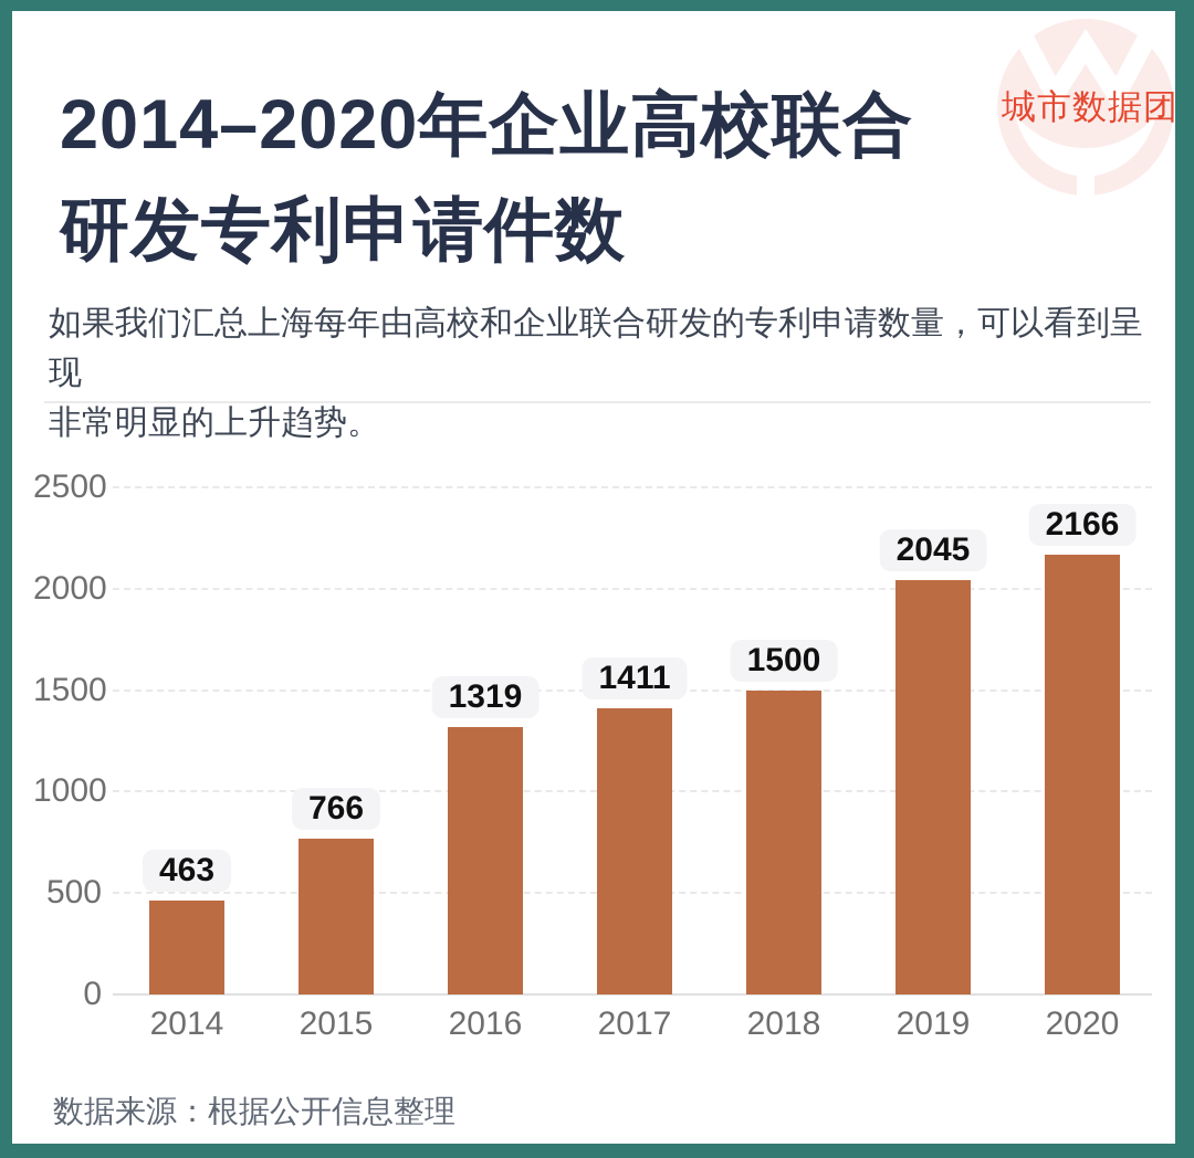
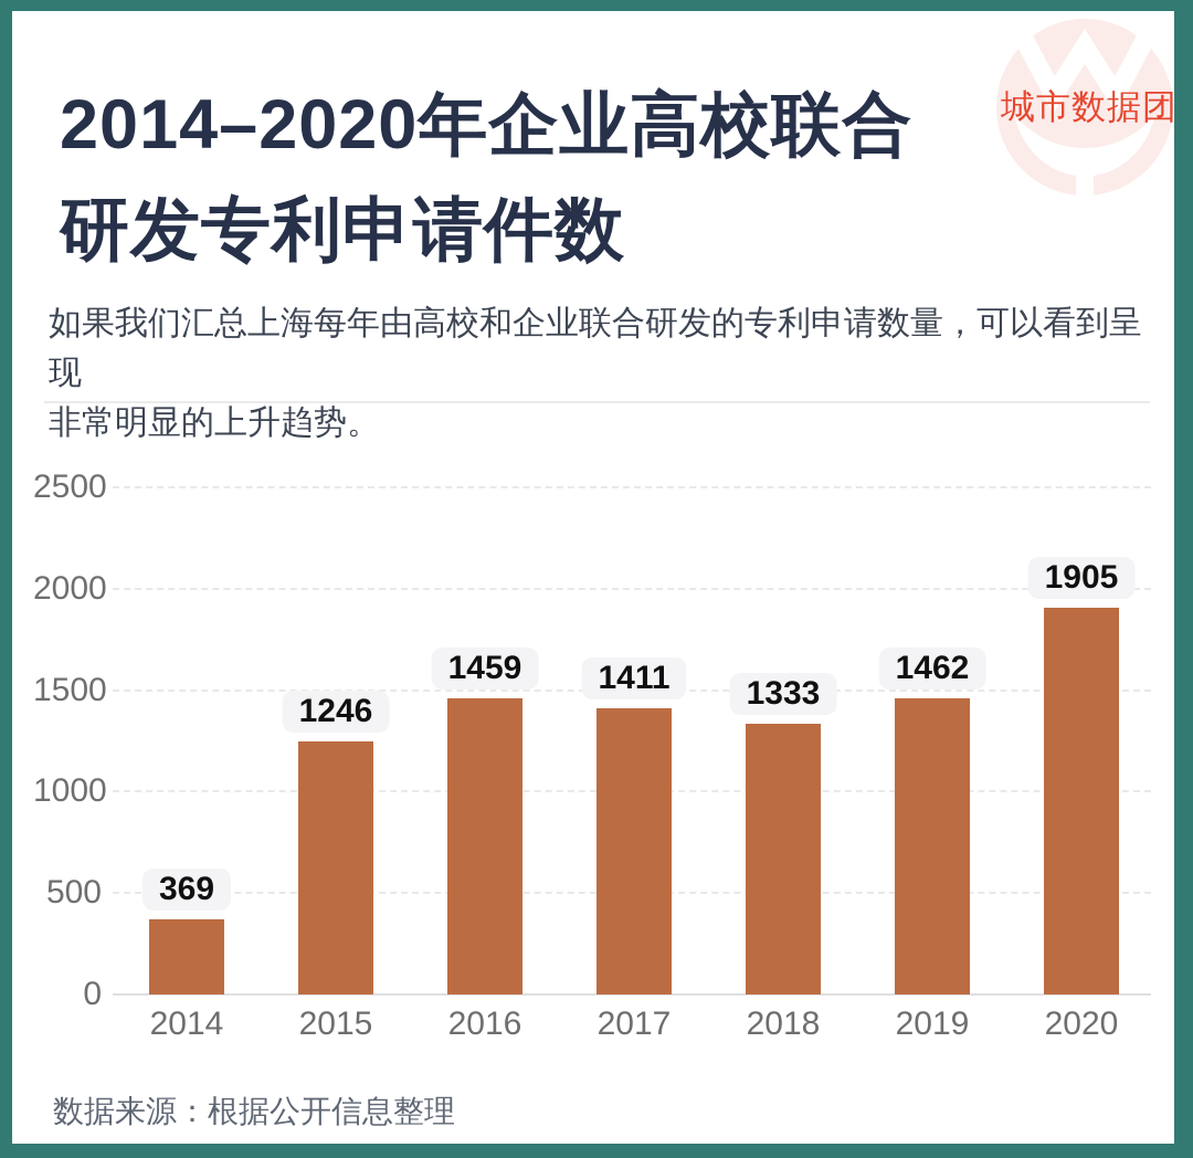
2014: 463 -> 369
2015: 766 -> 1246
2016: 1319 -> 1459
2018: 1500 -> 1333
2019: 2045 -> 1462
2020: 2166 -> 1905
